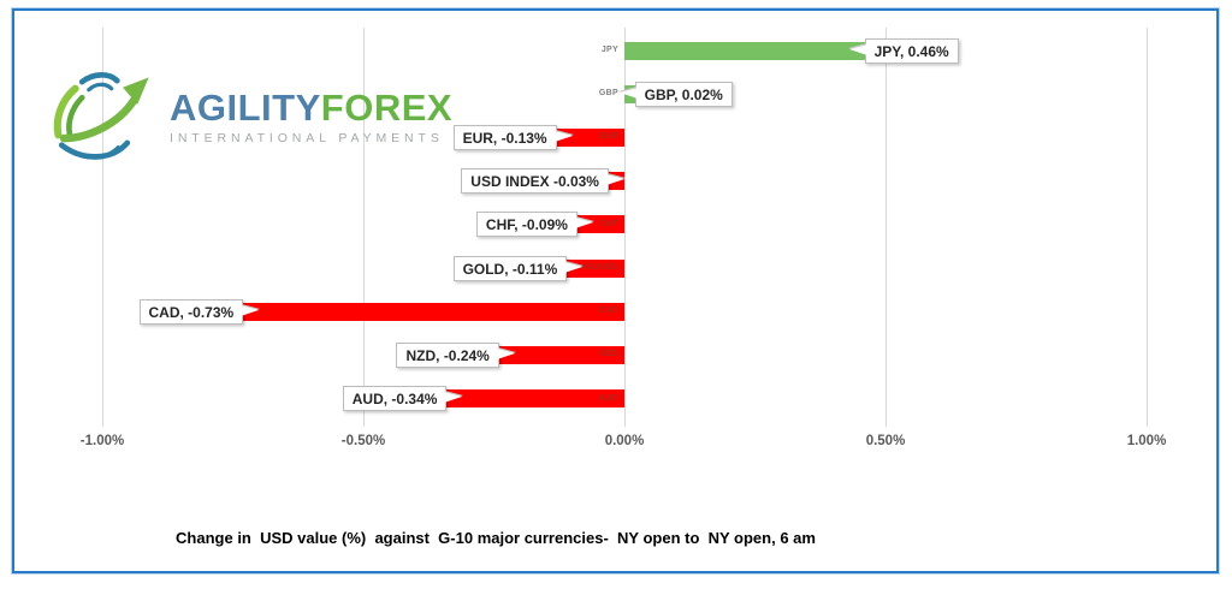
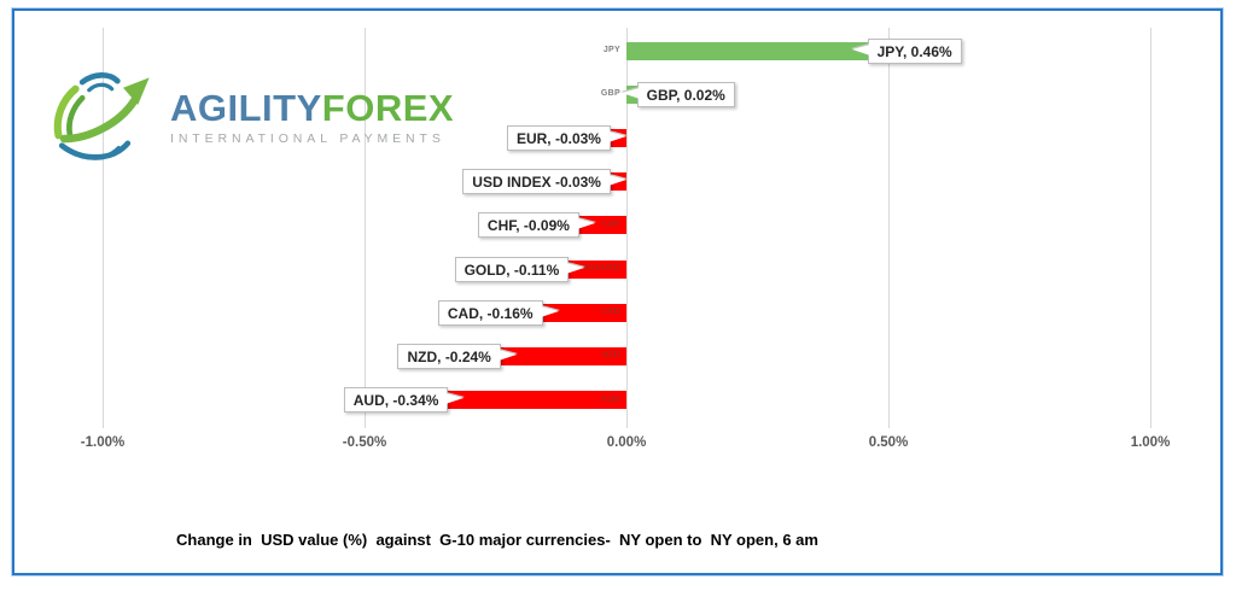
EUR: -0.13% -> -0.03%
CAD: -0.73% -> -0.16%
